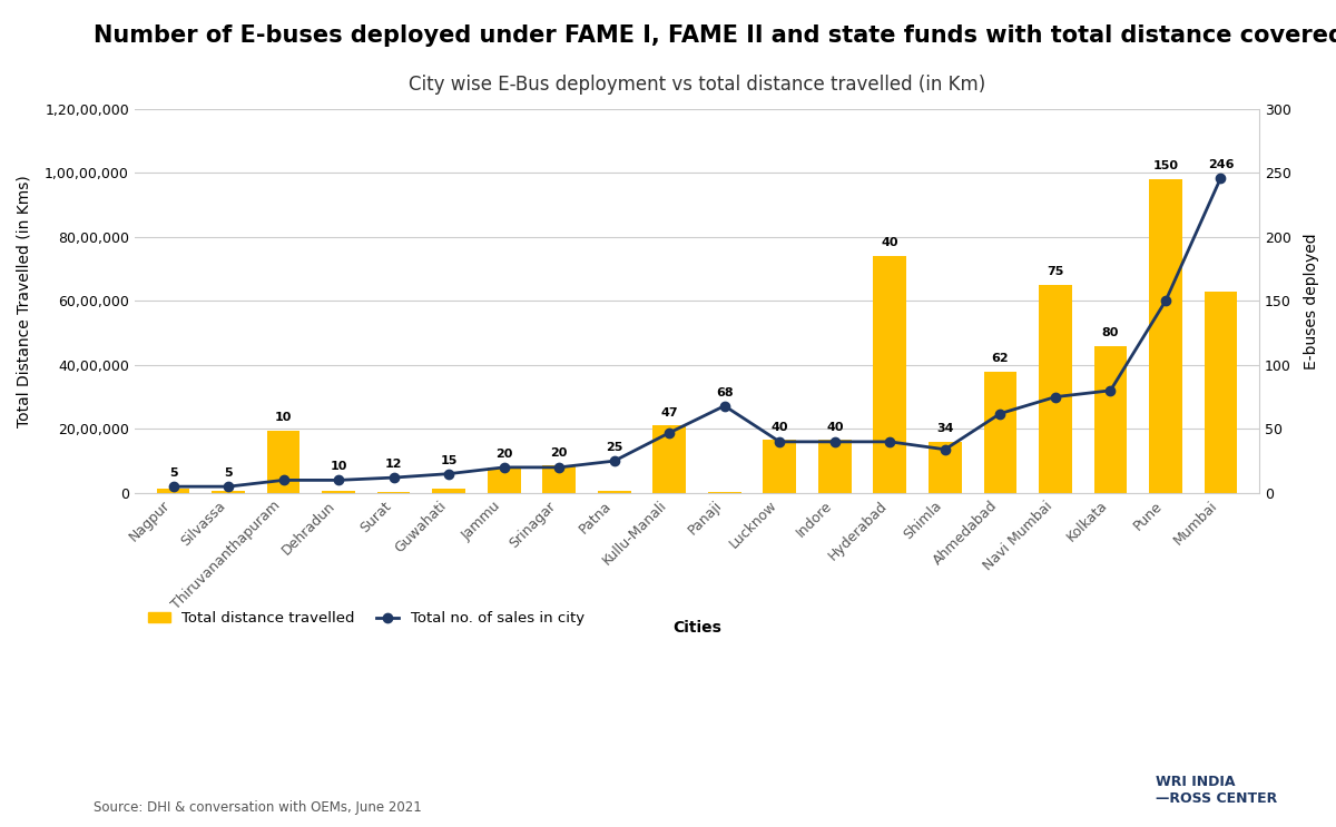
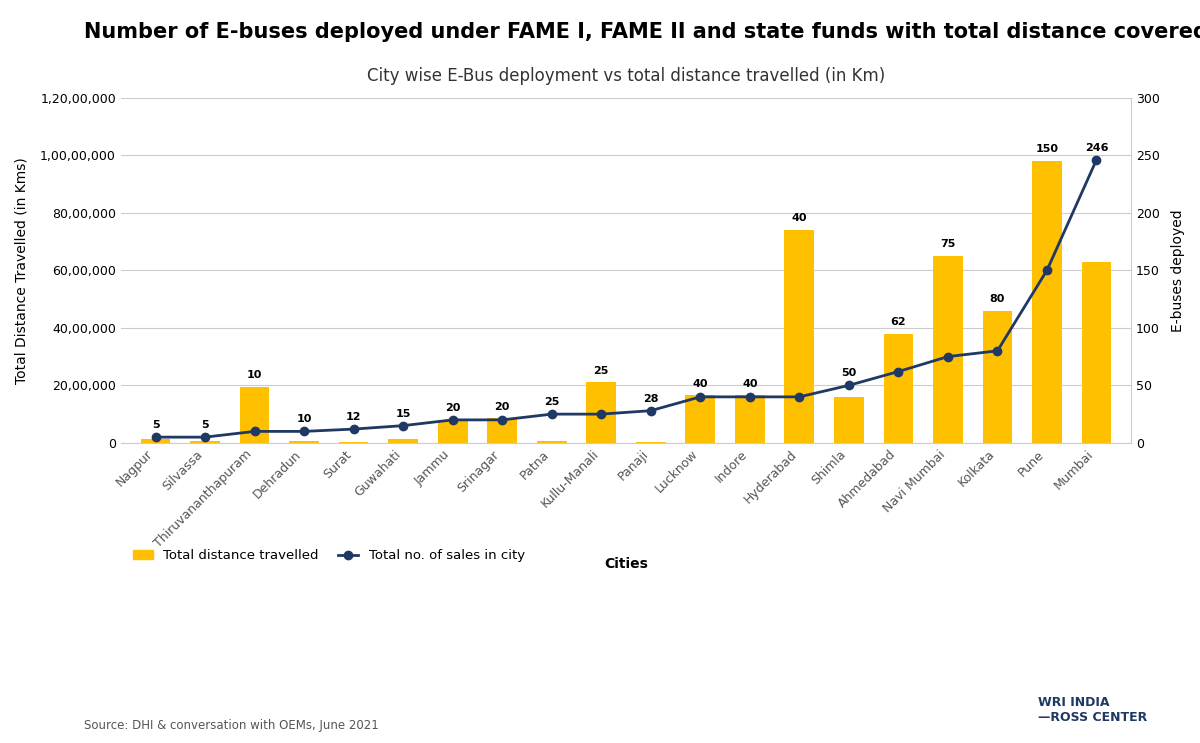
Total no. of sales in city/Kullu-Manali: 47 -> 25
Total no. of sales in city/Panaji: 68 -> 28
Total no. of sales in city/Shimla: 34 -> 50
